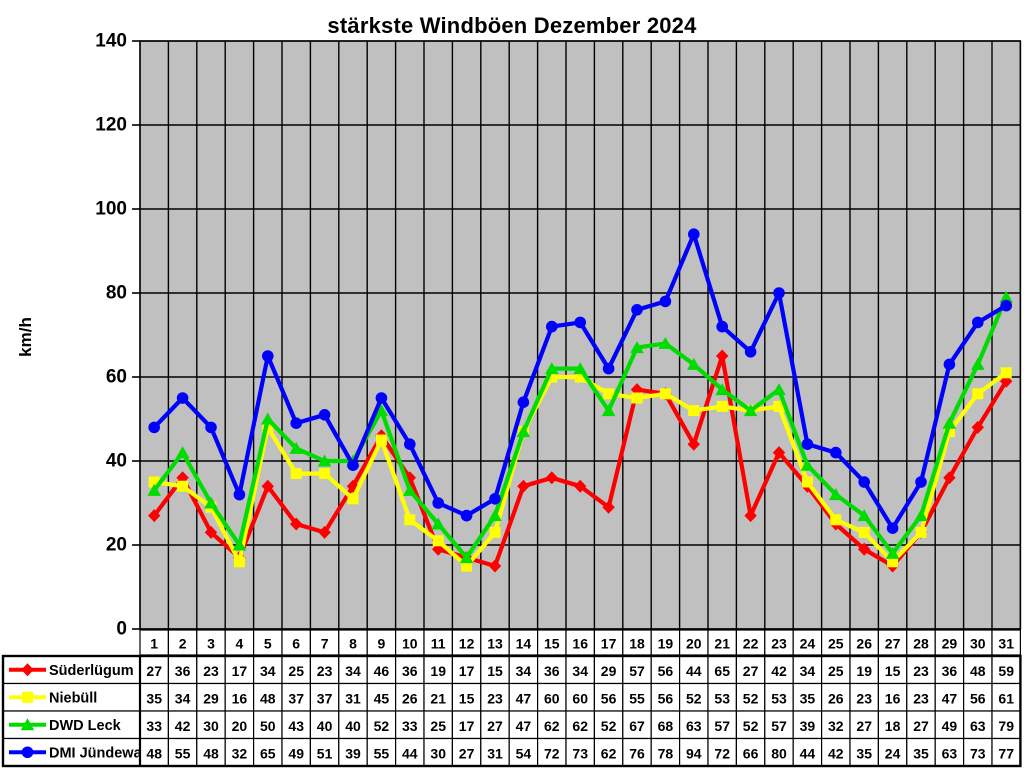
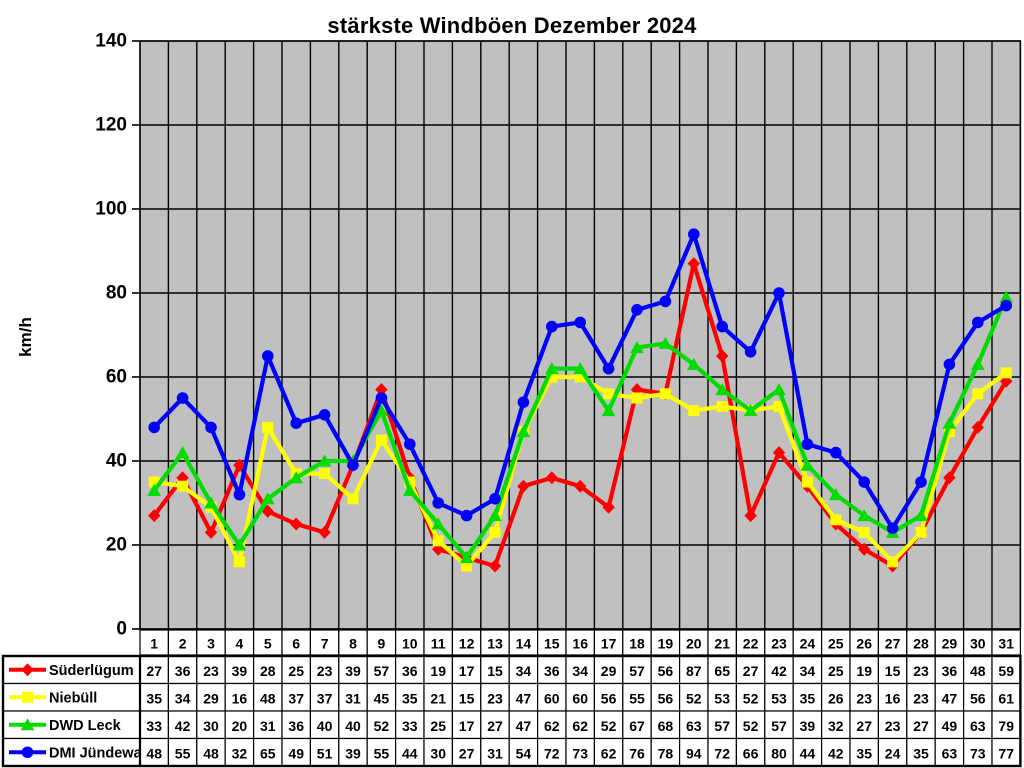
Süderlügum/4: 17 -> 39
Süderlügum/5: 34 -> 28
DWD Leck/5: 50 -> 31
DWD Leck/6: 43 -> 36
Süderlügum/8: 34 -> 39
Süderlügum/9: 46 -> 57
Niebüll/10: 26 -> 35
Süderlügum/20: 44 -> 87
DWD Leck/27: 18 -> 23
